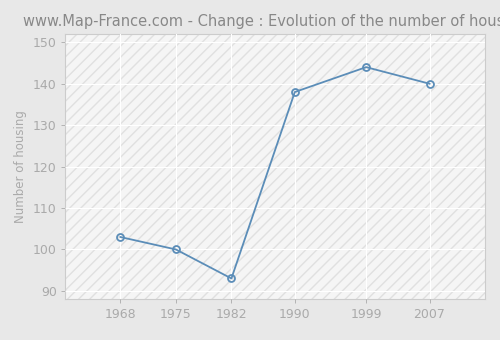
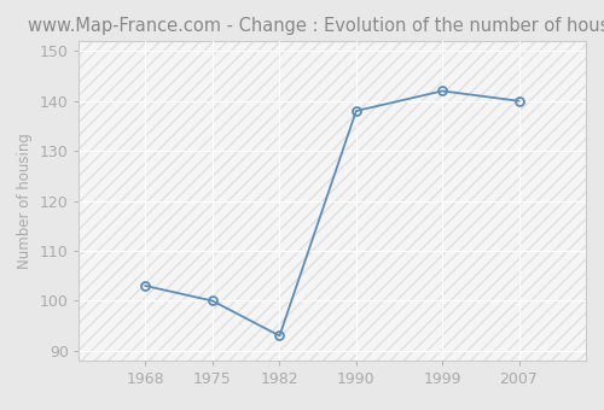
1999: 144 -> 142
